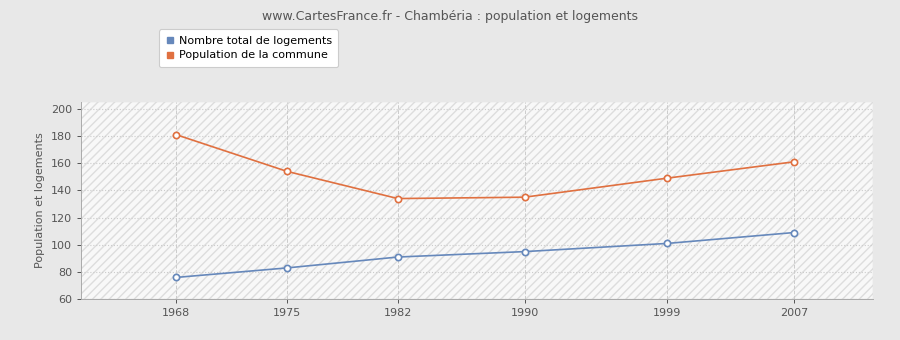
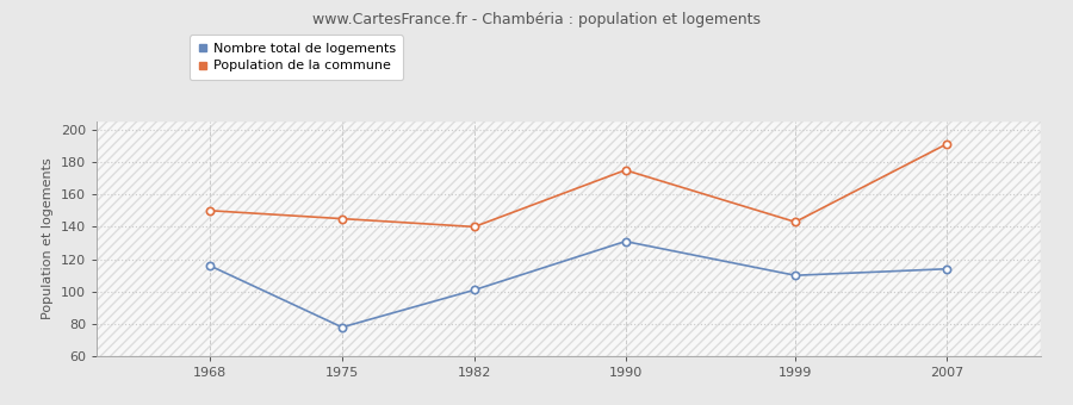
Nombre total de logements/1968: 76 -> 116
Population de la commune/1968: 181 -> 150
Nombre total de logements/1975: 83 -> 78
Population de la commune/1975: 154 -> 145
Nombre total de logements/1982: 91 -> 101
Population de la commune/1982: 134 -> 140
Nombre total de logements/1990: 95 -> 131
Population de la commune/1990: 135 -> 175
Nombre total de logements/1999: 101 -> 110
Population de la commune/1999: 149 -> 143
Nombre total de logements/2007: 109 -> 114
Population de la commune/2007: 161 -> 191
